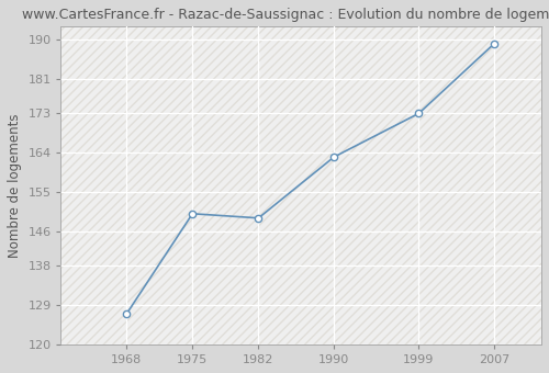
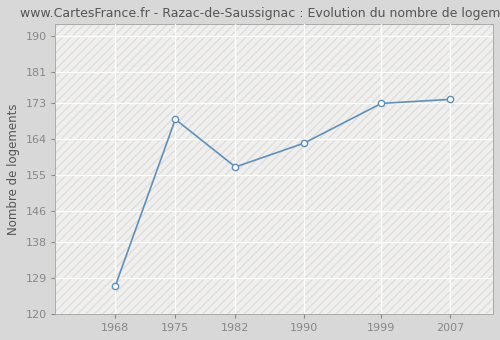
1975: 150 -> 169
1982: 149 -> 157
2007: 189 -> 174
